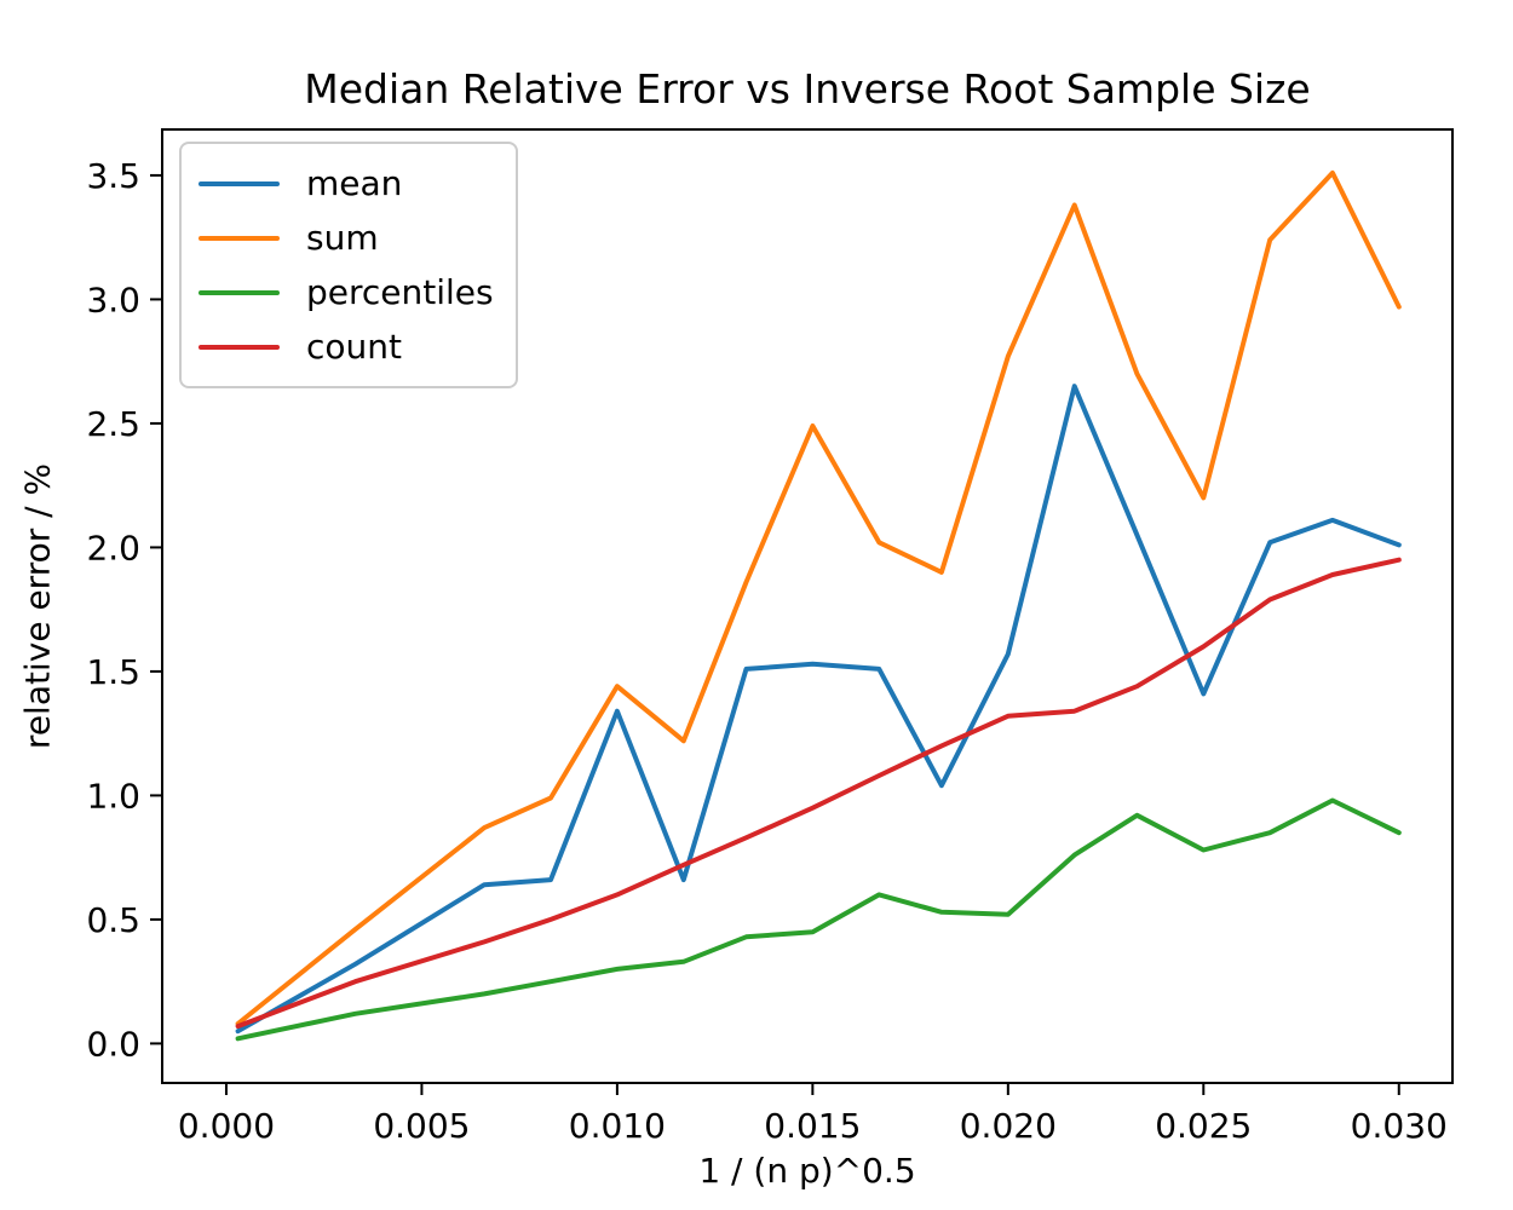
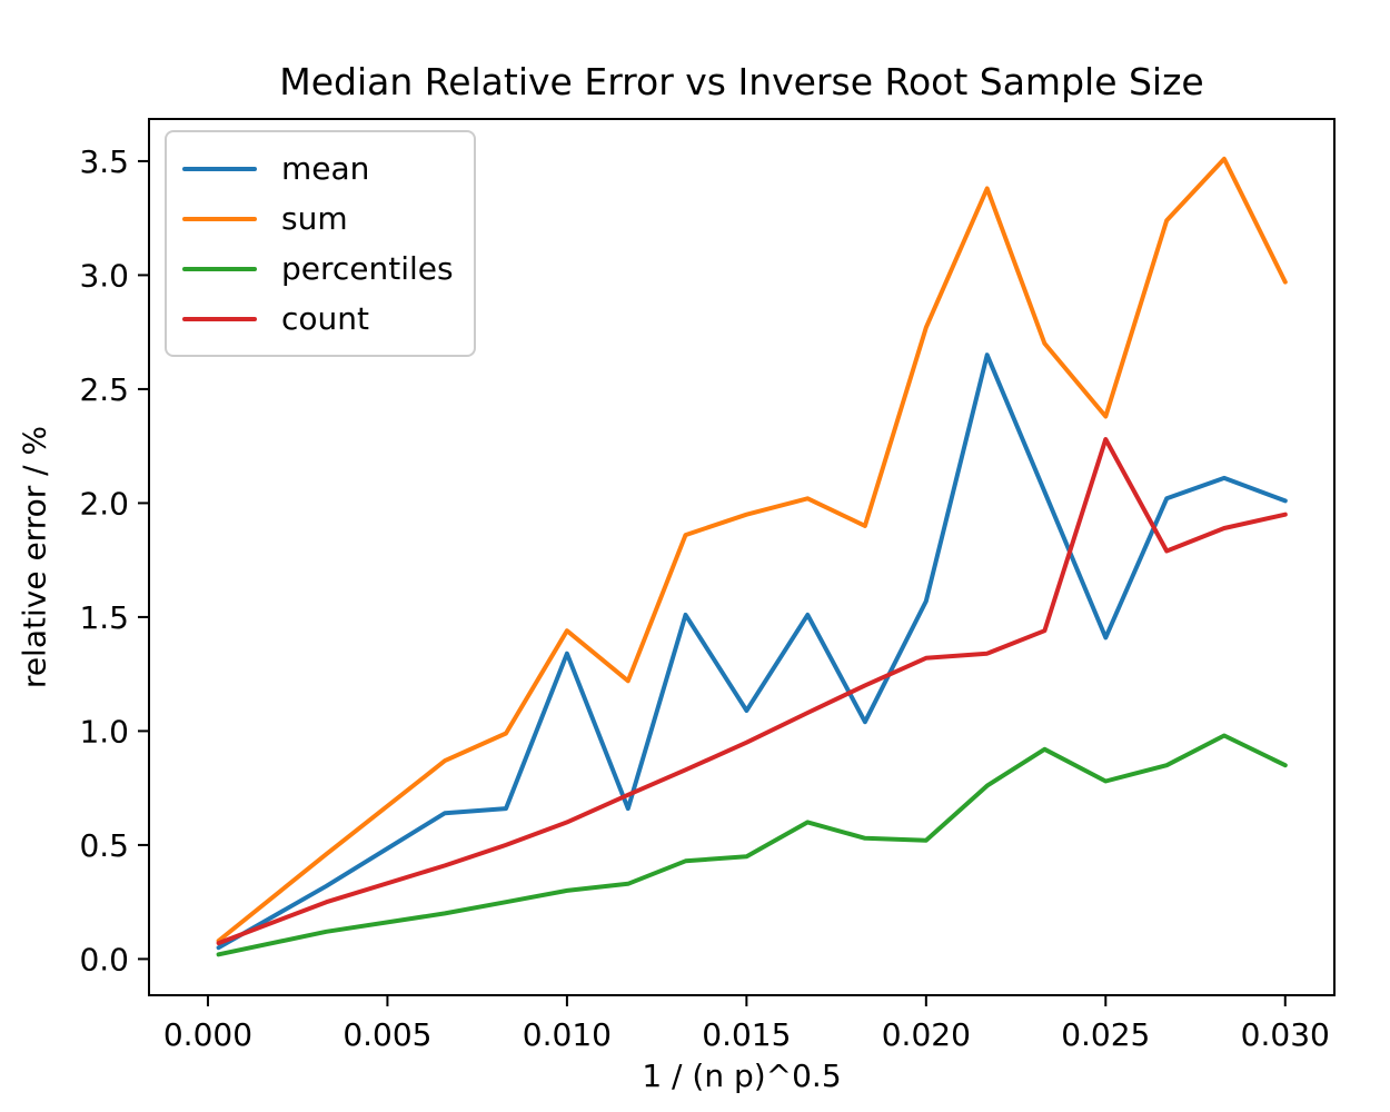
mean/0.015: 1.53 -> 1.09
sum/0.015: 2.49 -> 1.95
sum/0.025: 2.20 -> 2.38
count/0.025: 1.60 -> 2.28
